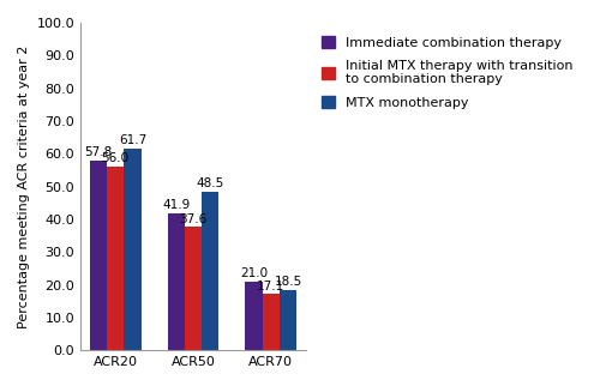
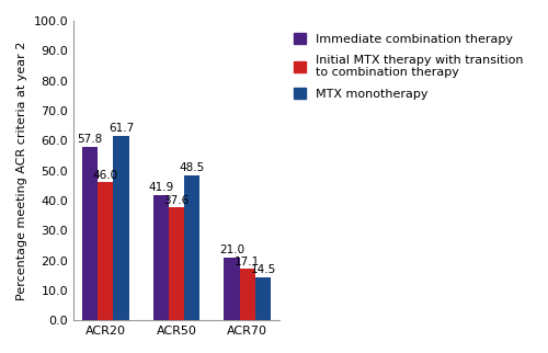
Initial MTX therapy with transition to combination therapy/ACR20: 56.0 -> 46.0
MTX monotherapy/ACR70: 18.5 -> 14.5
